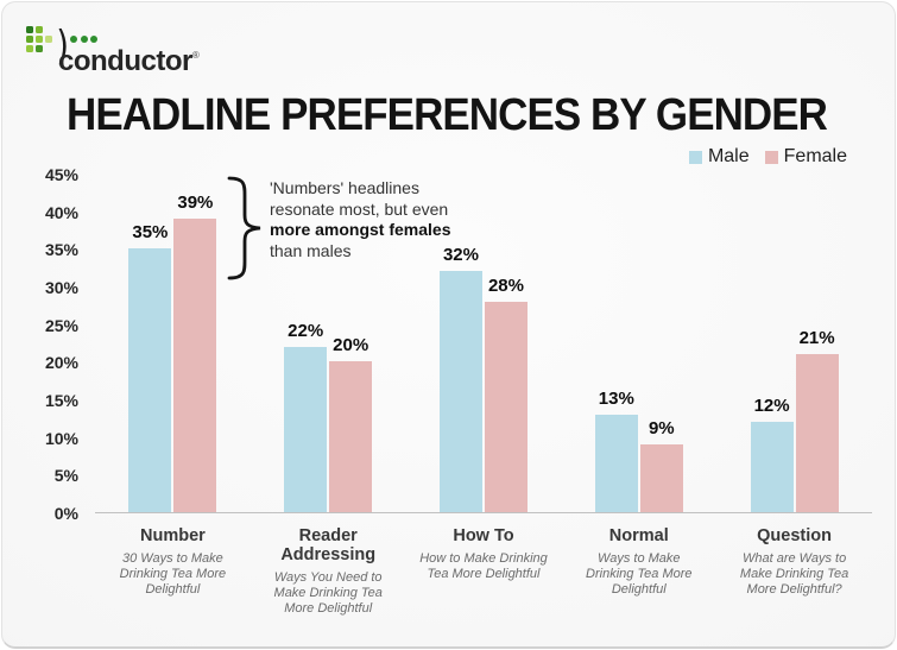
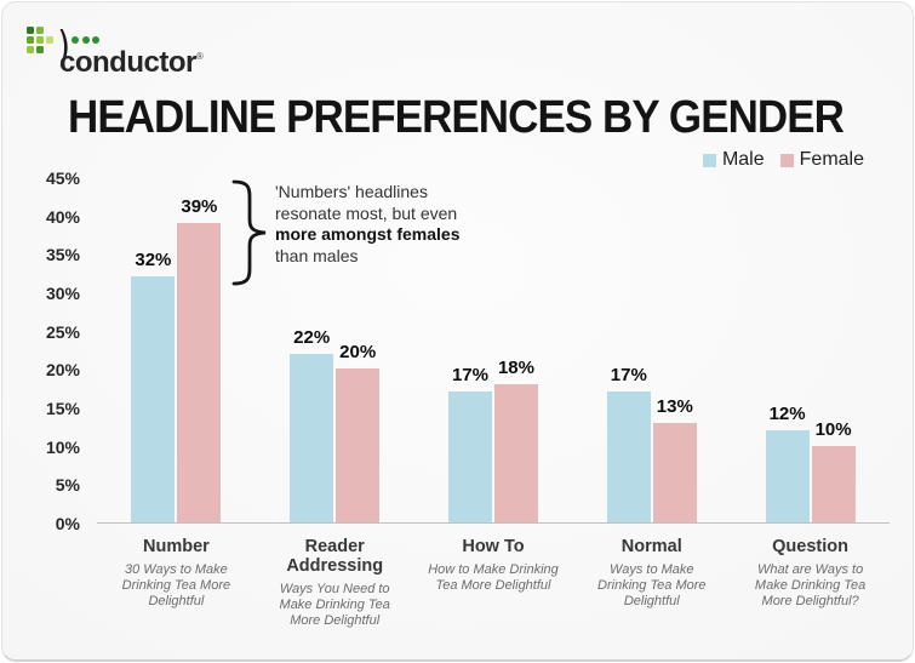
Male/Number: 35% -> 32%
Male/How To: 32% -> 17%
Female/How To: 28% -> 18%
Male/Normal: 13% -> 17%
Female/Normal: 9% -> 13%
Female/Question: 21% -> 10%
